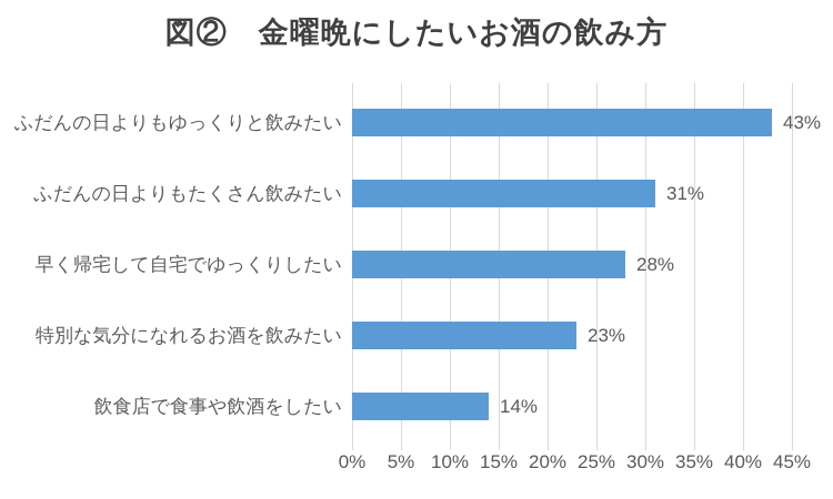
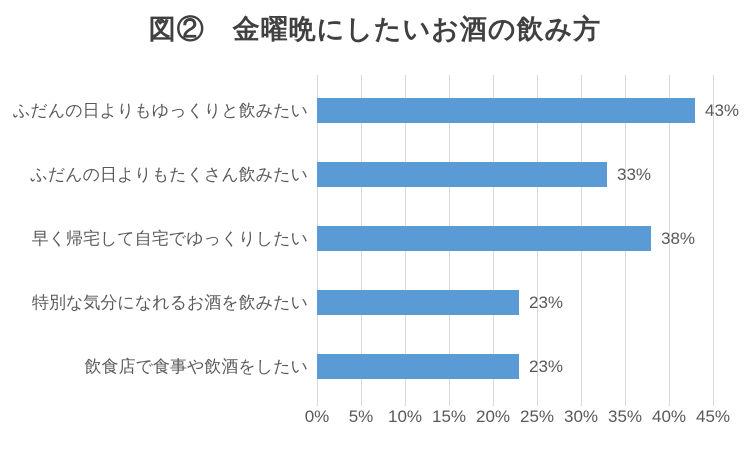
ふだんの日よりもたくさん飲みたい: 31% -> 33%
早く帰宅して自宅でゆっくりしたい: 28% -> 38%
飲食店で食事や飲酒をしたい: 14% -> 23%
